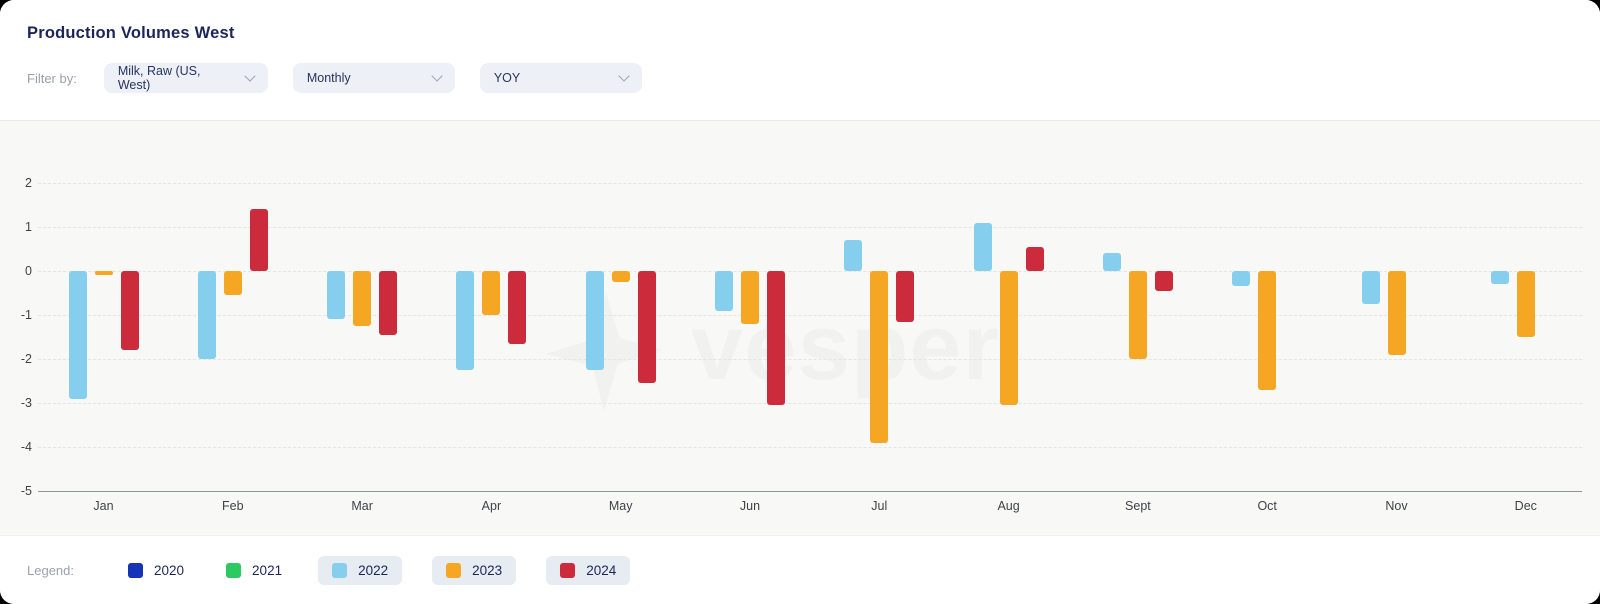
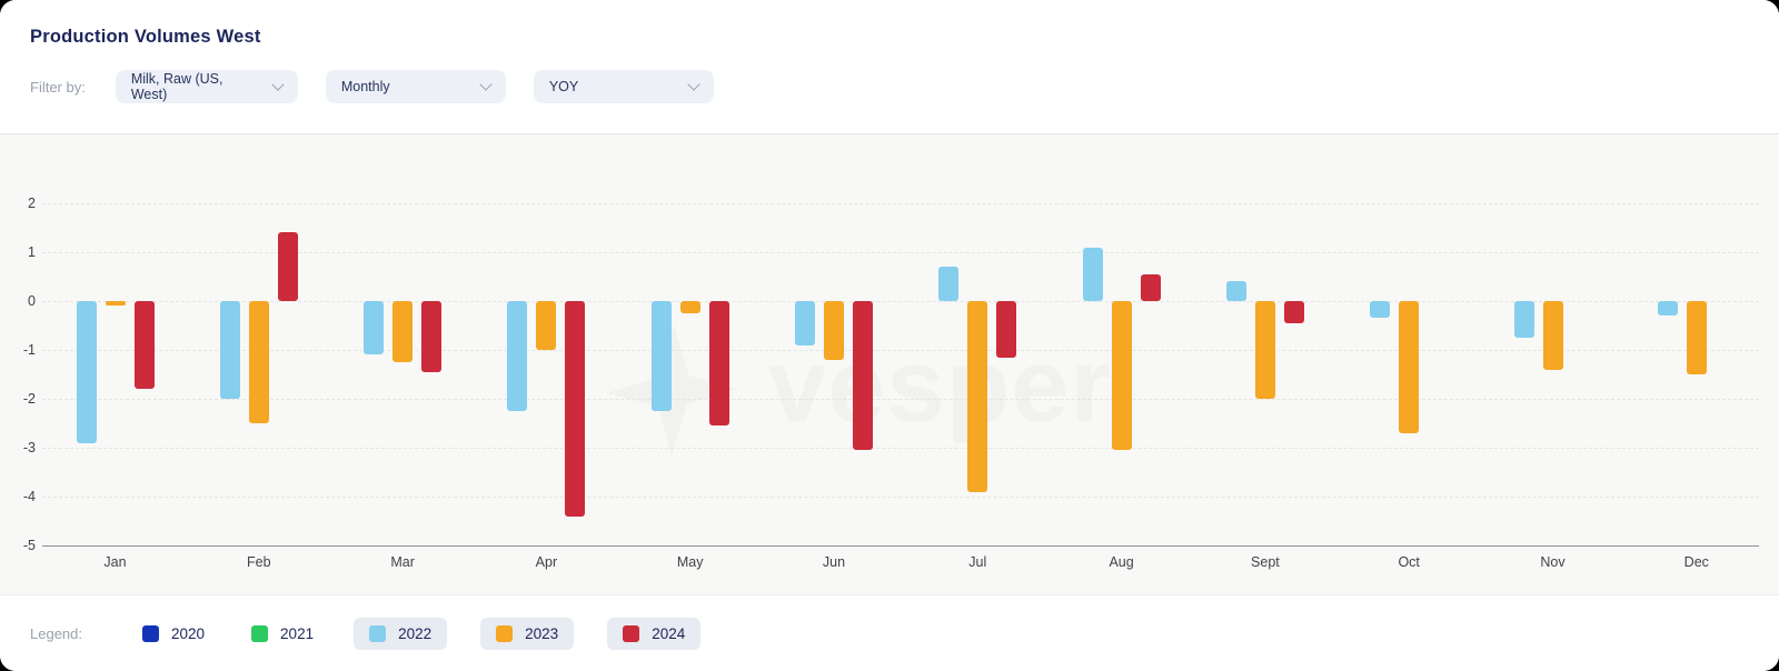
2023/Feb: -0.6 -> -2.5
2024/Apr: -1.6 -> -4.4
2023/Nov: -1.9 -> -1.4
